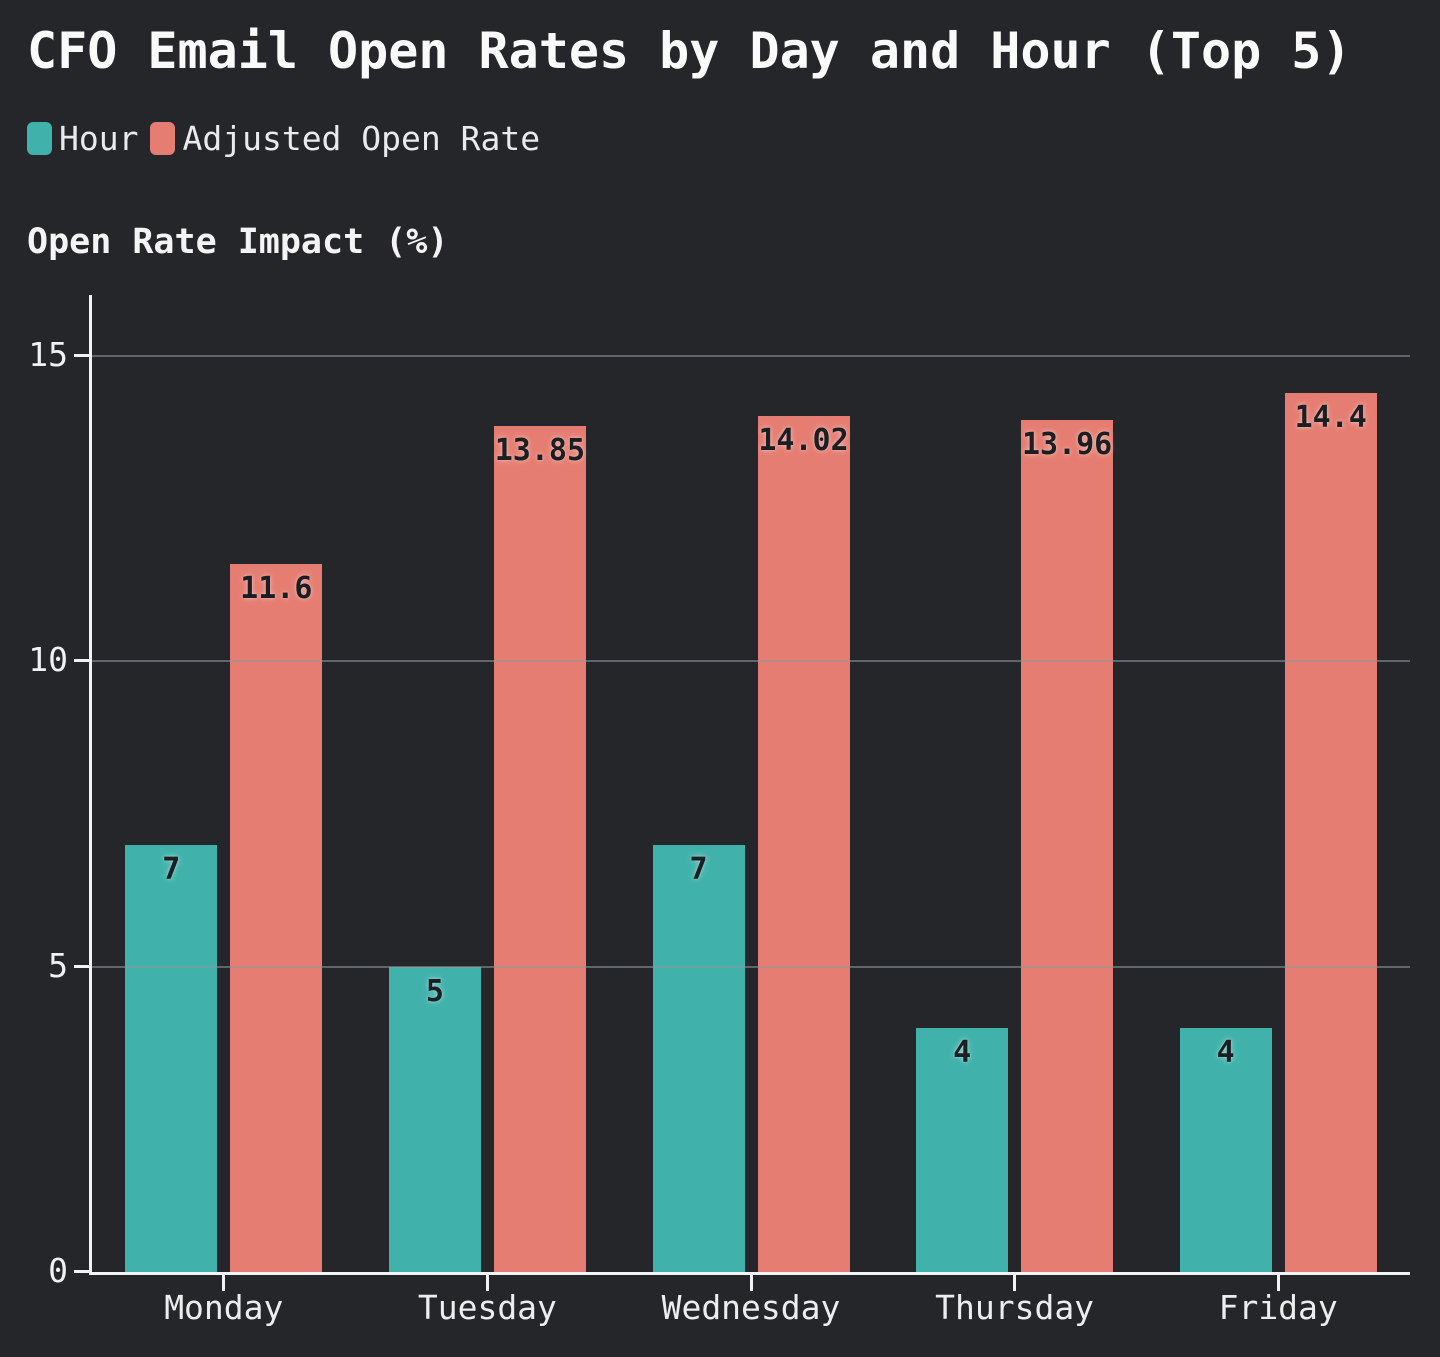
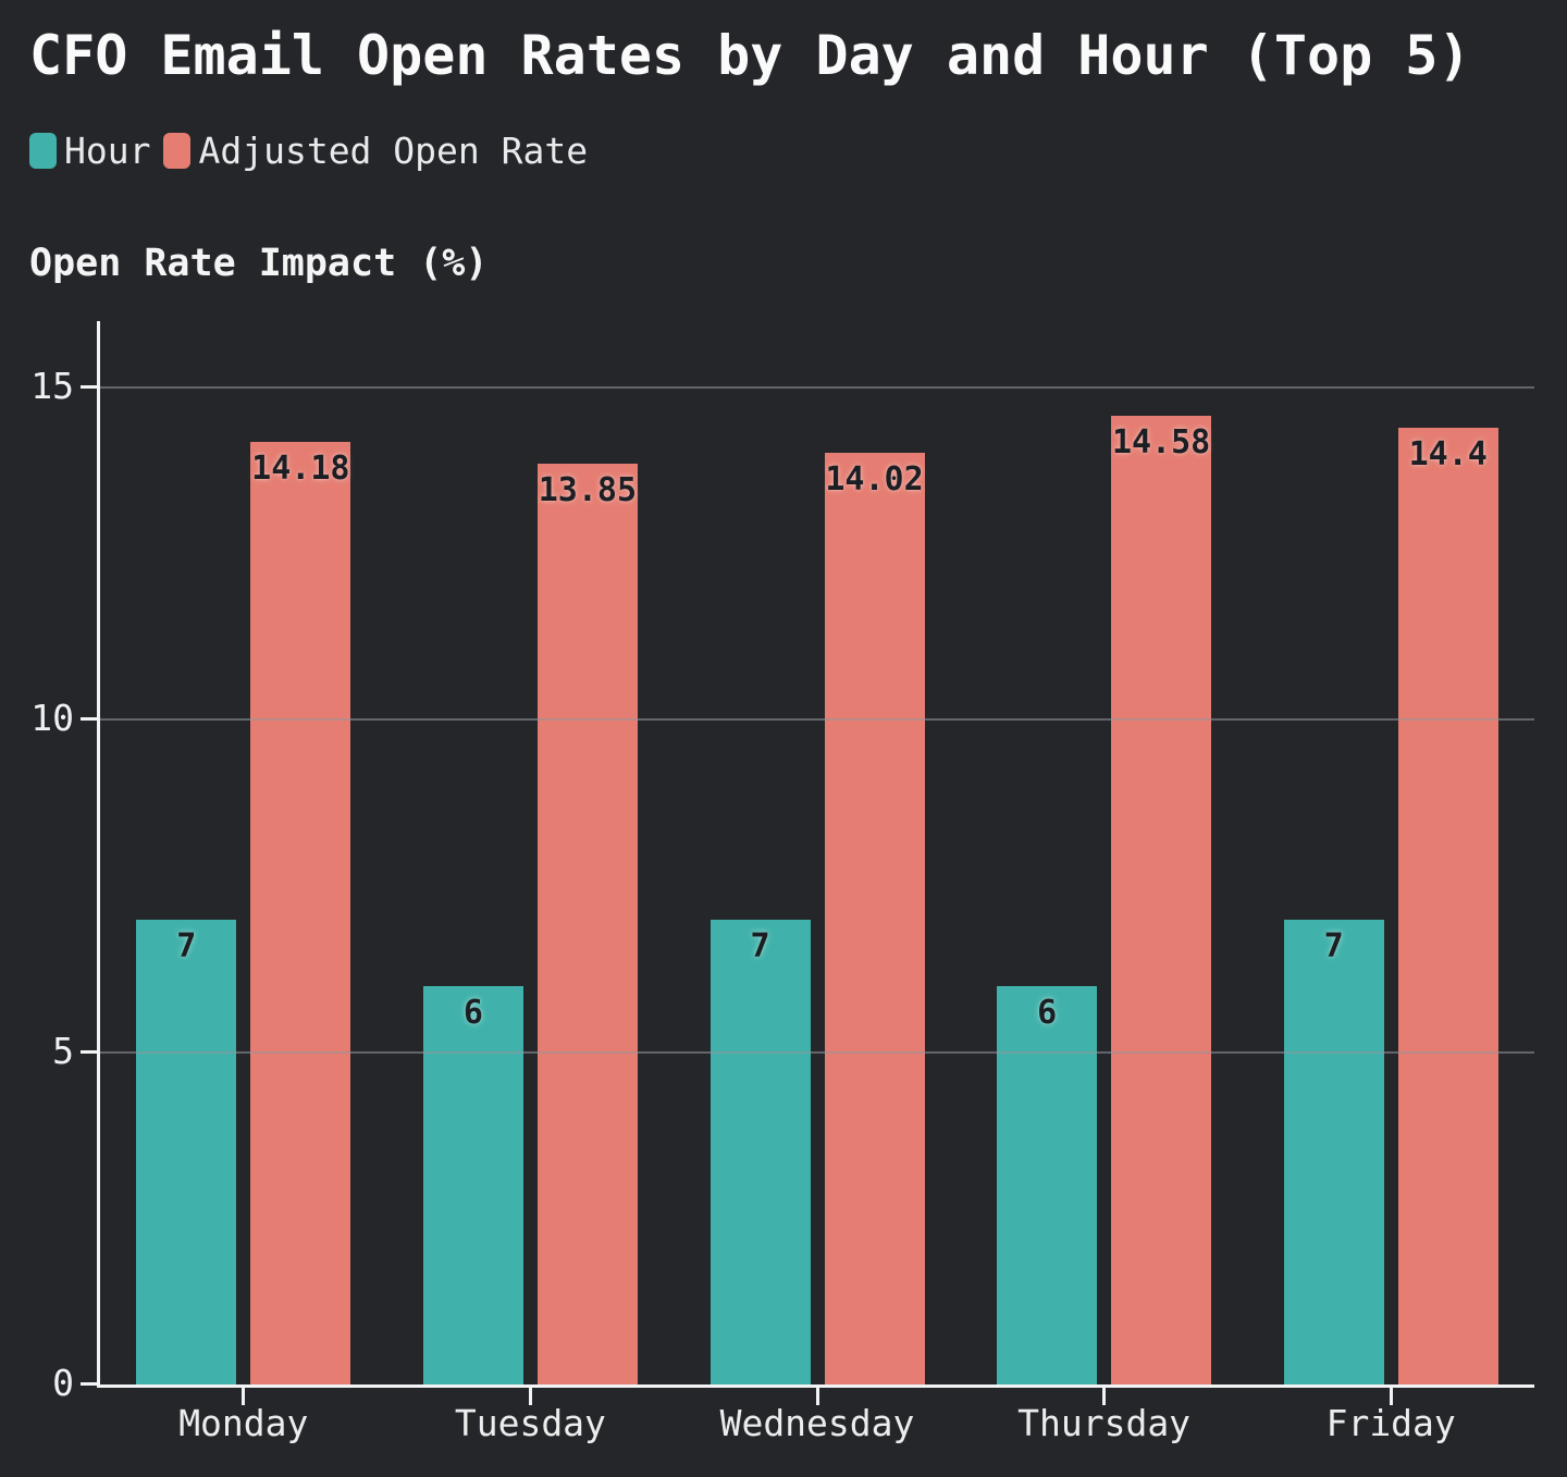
Adjusted Open Rate/Monday: 11.6 -> 14.18
Hour/Tuesday: 5 -> 6
Hour/Thursday: 4 -> 6
Adjusted Open Rate/Thursday: 13.96 -> 14.58
Hour/Friday: 4 -> 7
